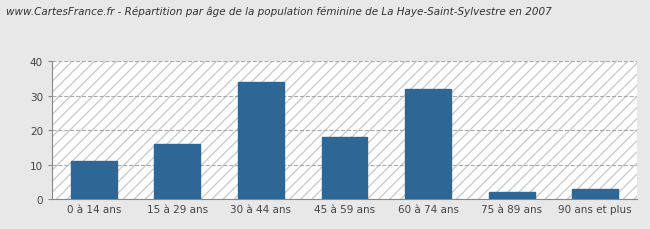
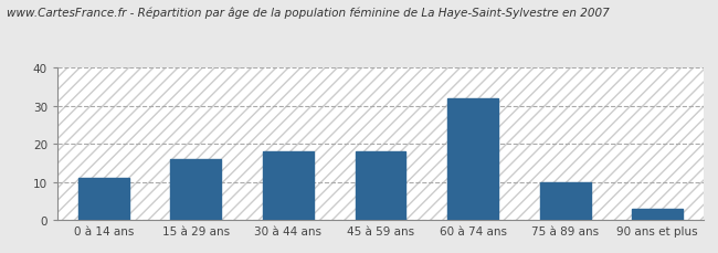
30 à 44 ans: 34 -> 18
75 à 89 ans: 2 -> 10
